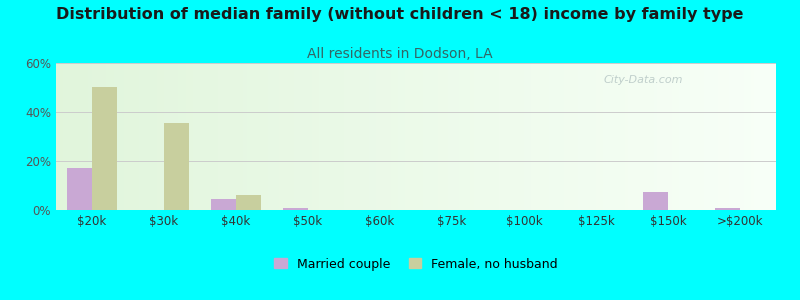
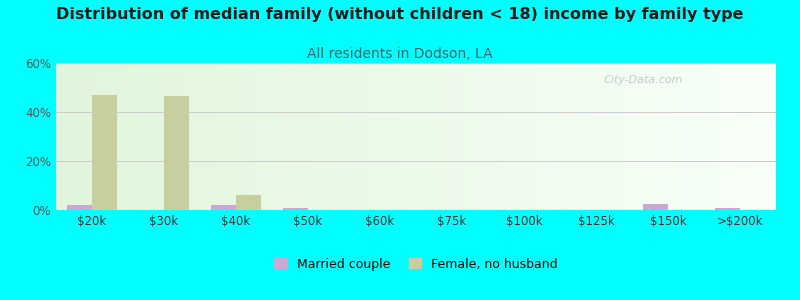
Married couple/$20k: 17.0% -> 2.0%
Female, no husband/$20k: 50.0% -> 47.0%
Female, no husband/$30k: 35.5% -> 46.5%
Married couple/$40k: 4.5% -> 2.0%
Married couple/$150k: 7.5% -> 2.5%
